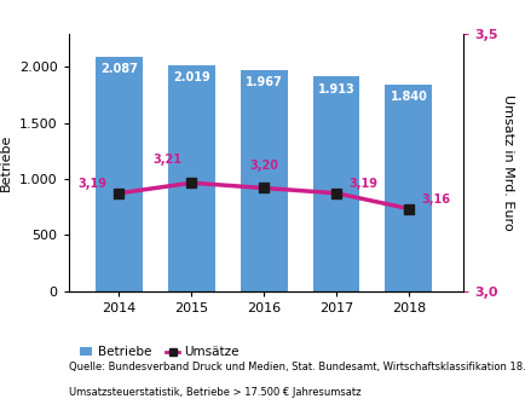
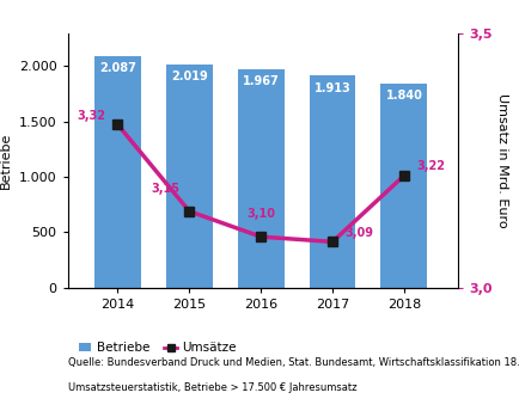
Umsätze/2014: 3,19 -> 3,32
Umsätze/2015: 3,21 -> 3,15
Umsätze/2016: 3,20 -> 3,10
Umsätze/2017: 3,19 -> 3,09
Umsätze/2018: 3,16 -> 3,22
